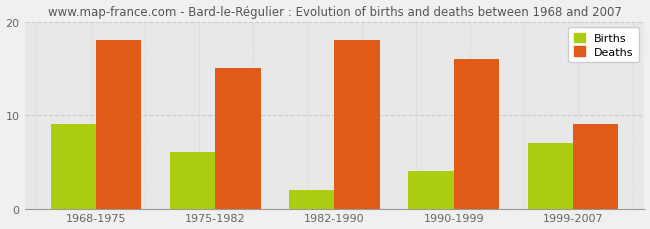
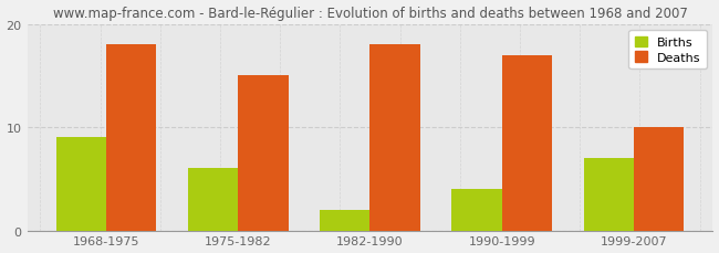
Deaths/1990-1999: 16 -> 17
Deaths/1999-2007: 9 -> 10
